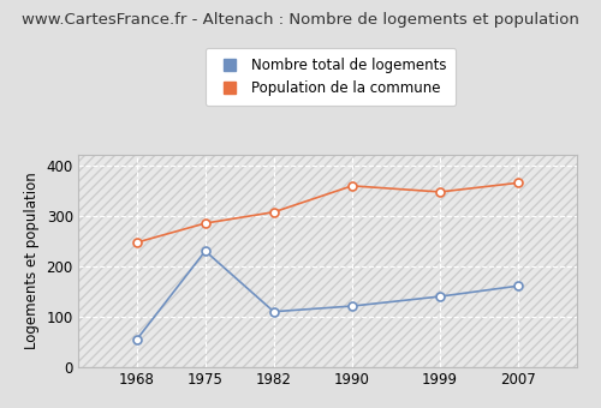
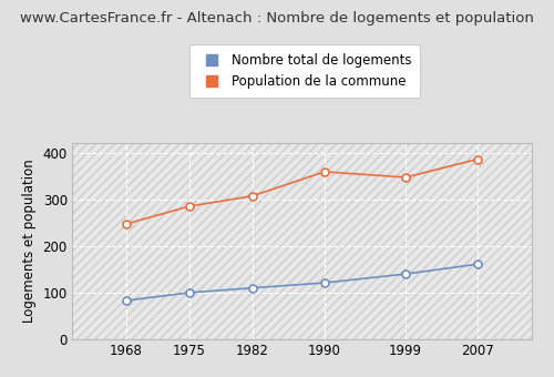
Nombre total de logements/1968: 55 -> 83
Nombre total de logements/1975: 230 -> 100
Population de la commune/2007: 365 -> 386
